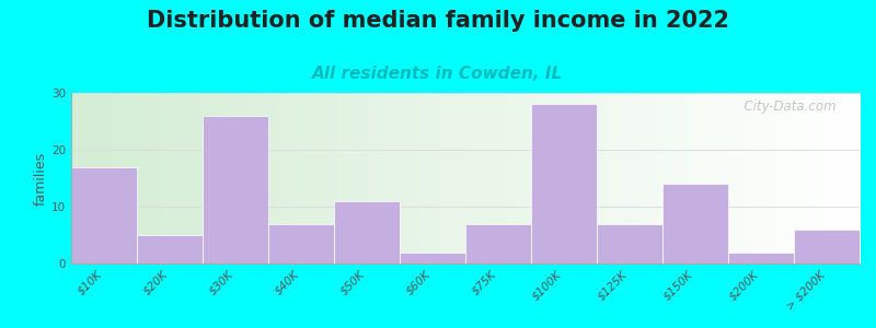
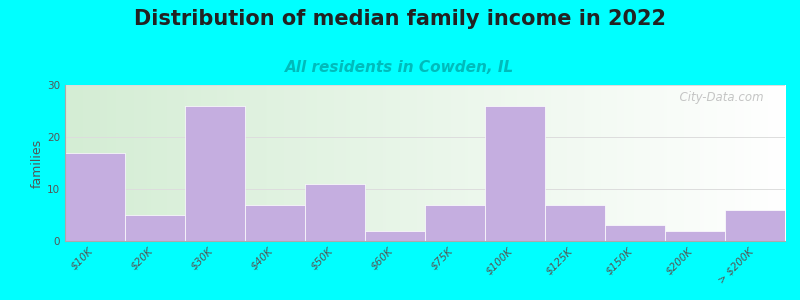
$100K: 28 -> 26
$150K: 14 -> 3
